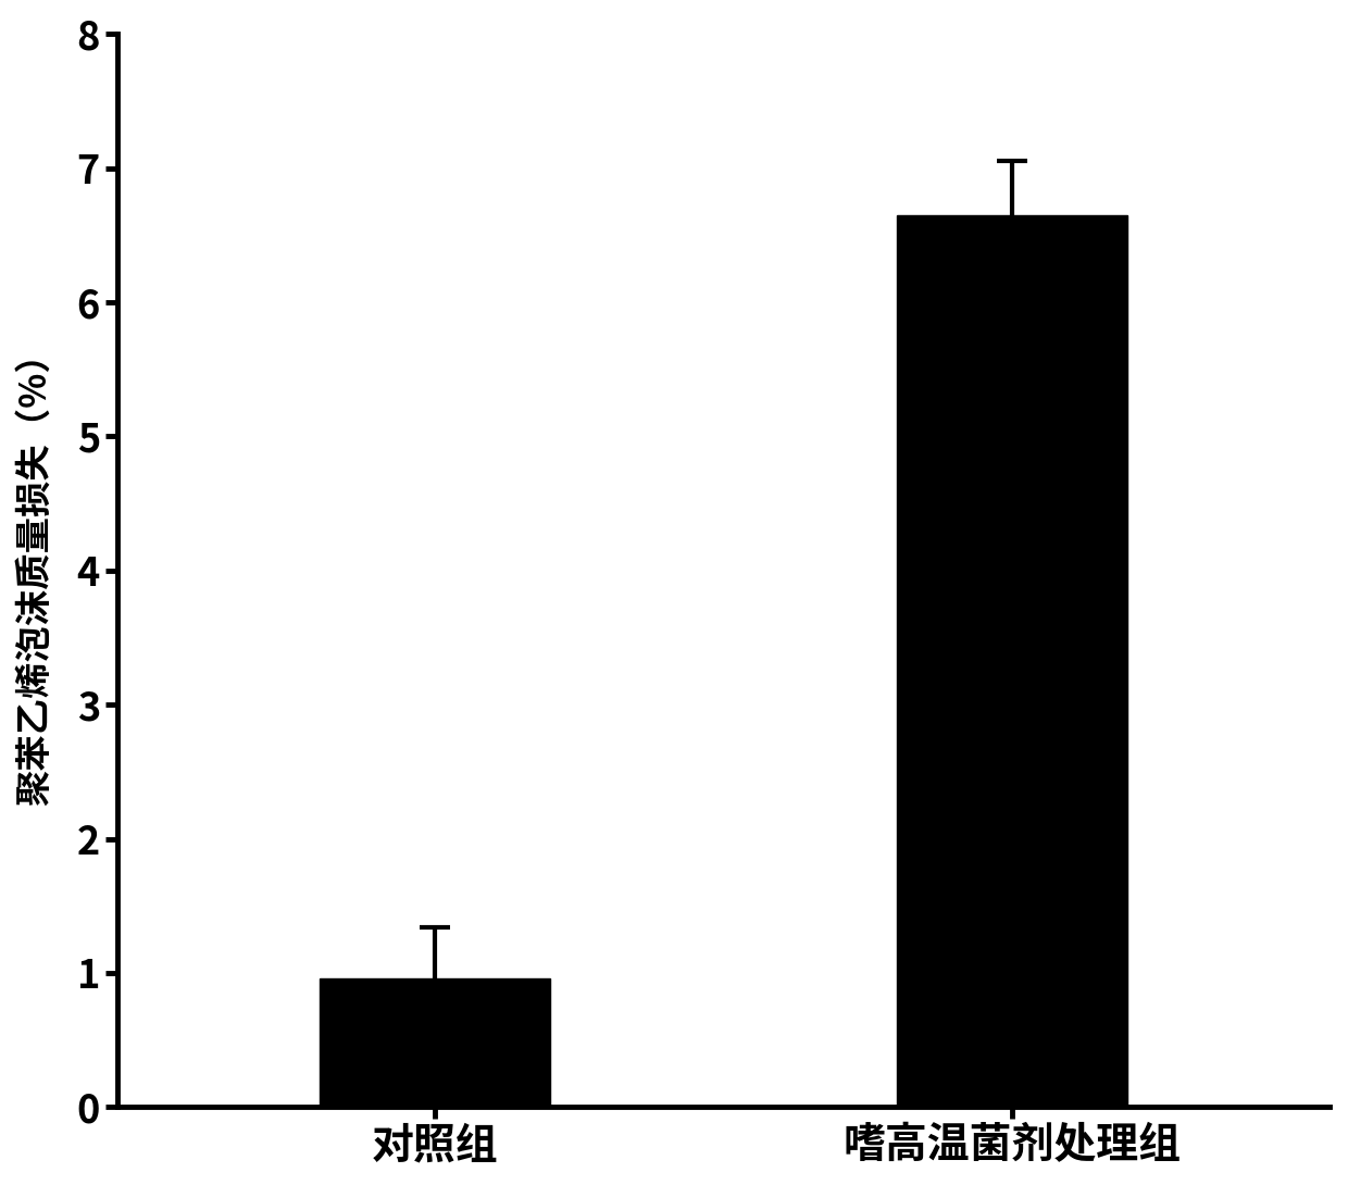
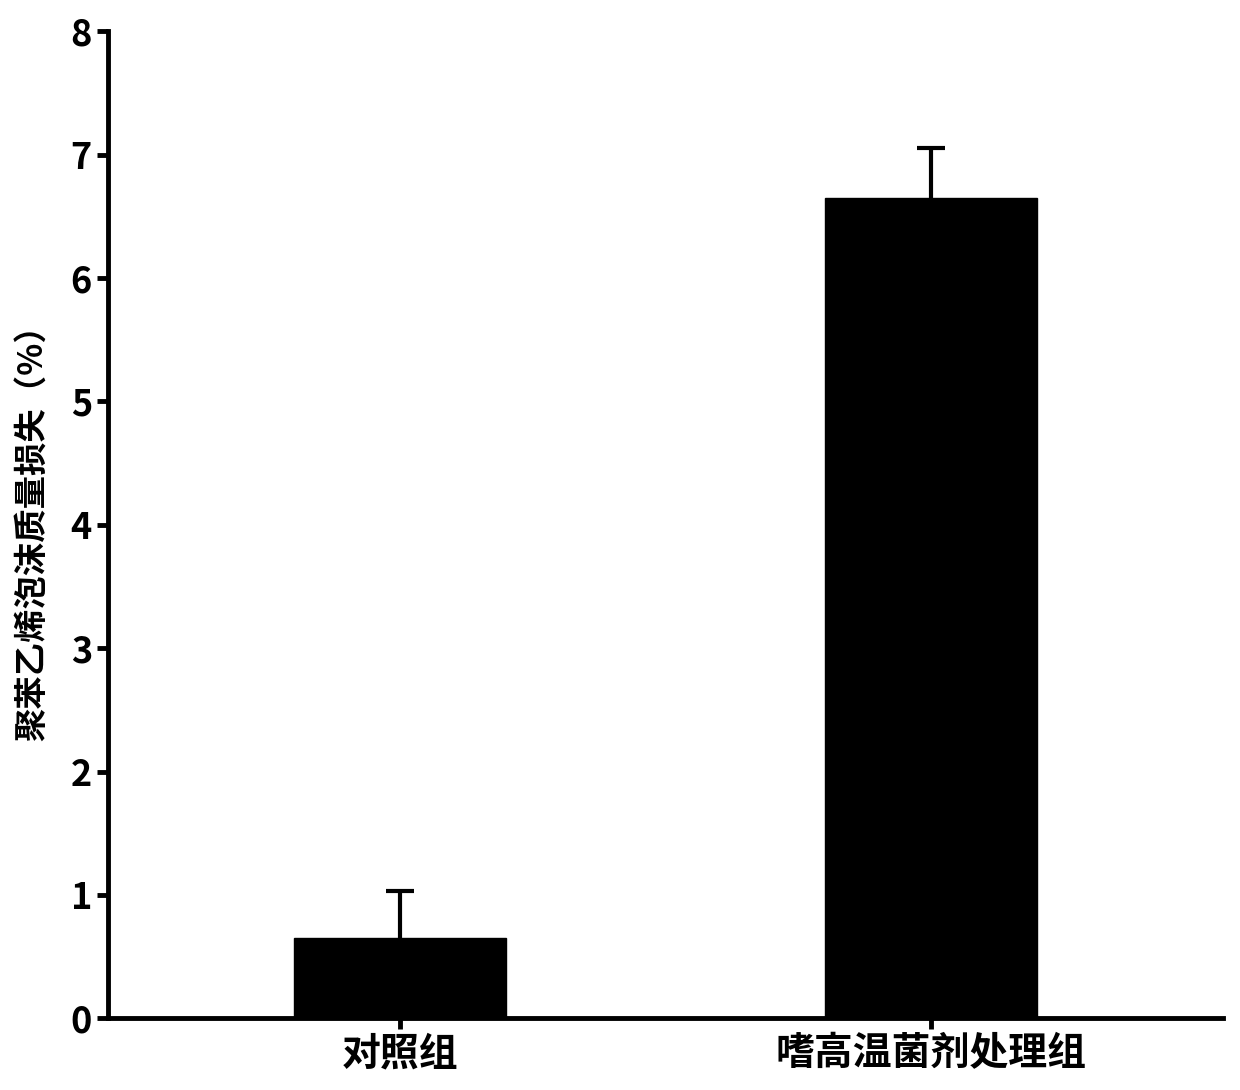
对照组: 0.96 -> 0.65
